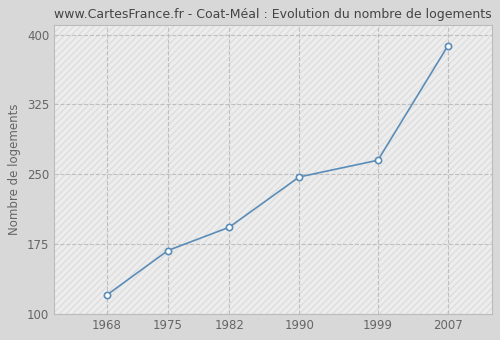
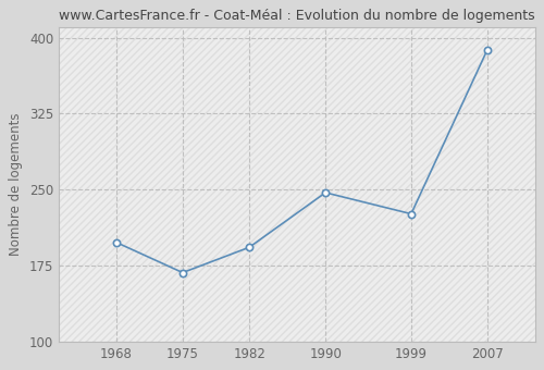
1968: 120 -> 198
1999: 265 -> 226
